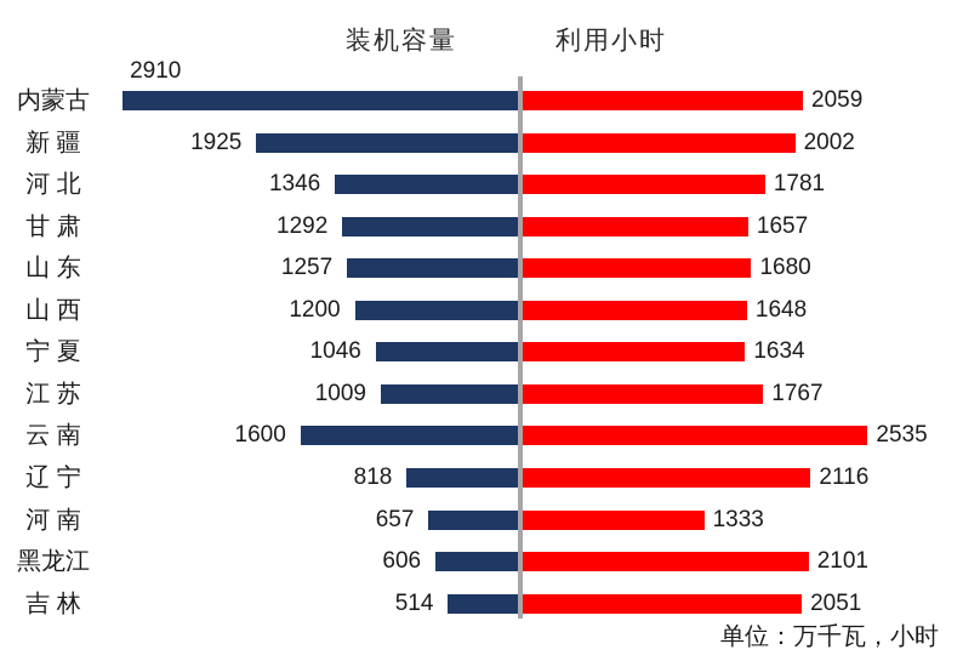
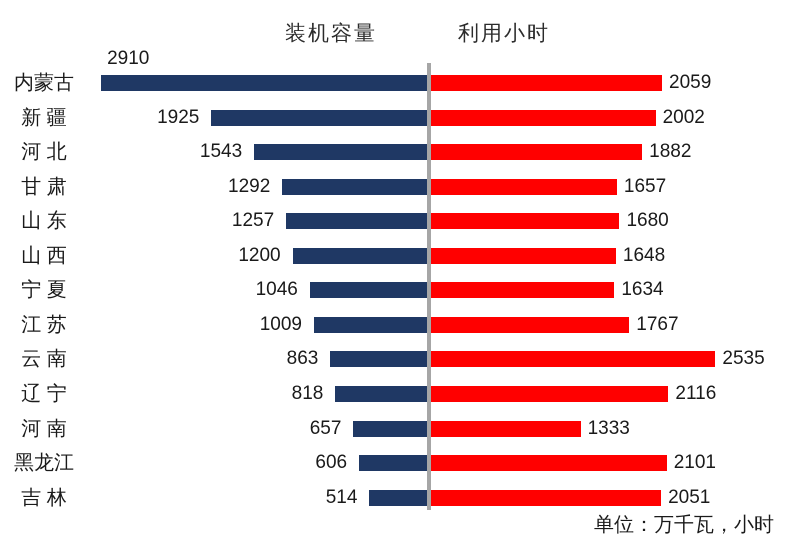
装机容量/河 北: 1346 -> 1543
利用小时/河 北: 1781 -> 1882
装机容量/云 南: 1600 -> 863
